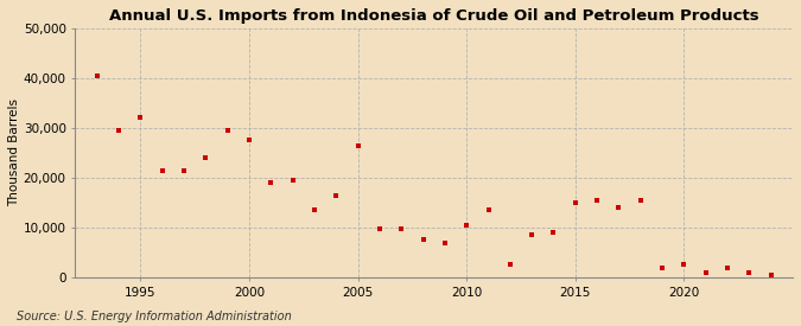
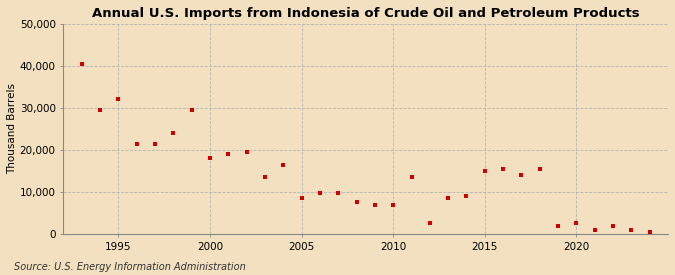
2000: 27,500 -> 18,000
2005: 26,500 -> 8,500
2010: 10,500 -> 7,000
